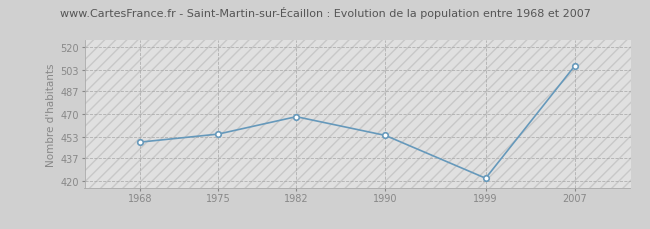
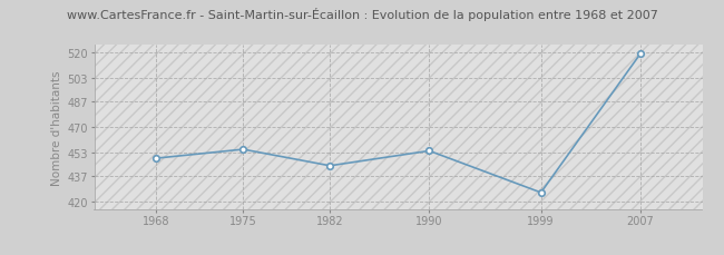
1982: 468 -> 444
1999: 422 -> 426
2007: 506 -> 519
